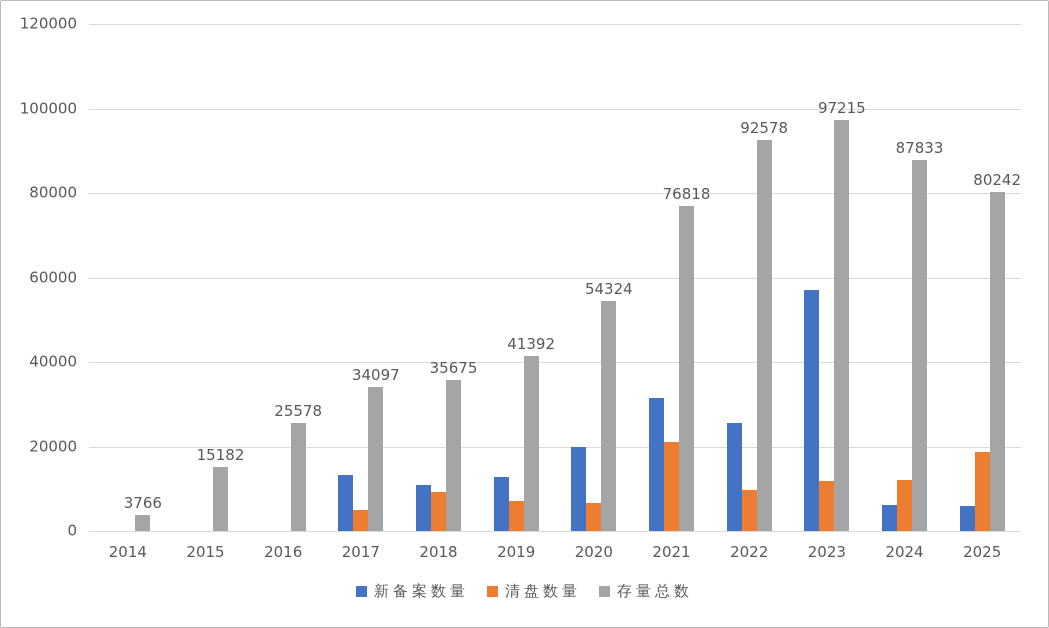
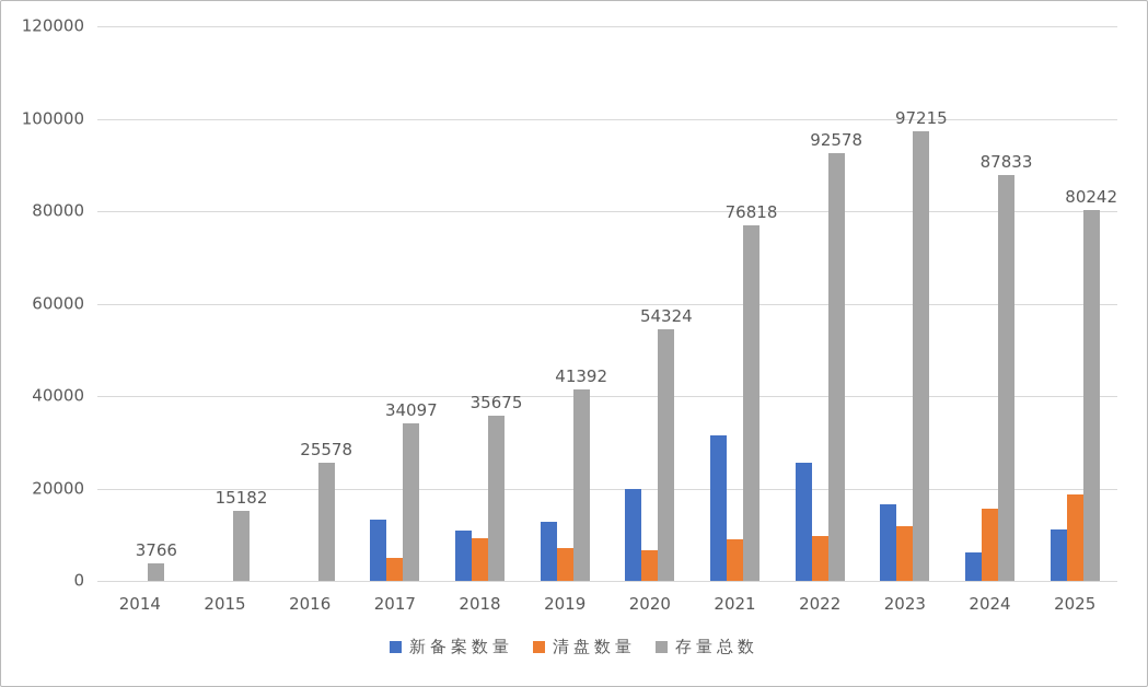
清盘数量/2021: 21000 -> 9000
新备案数量/2023: 57000 -> 16000
清盘数量/2024: 12000 -> 16000
新备案数量/2025: 6000 -> 11000
